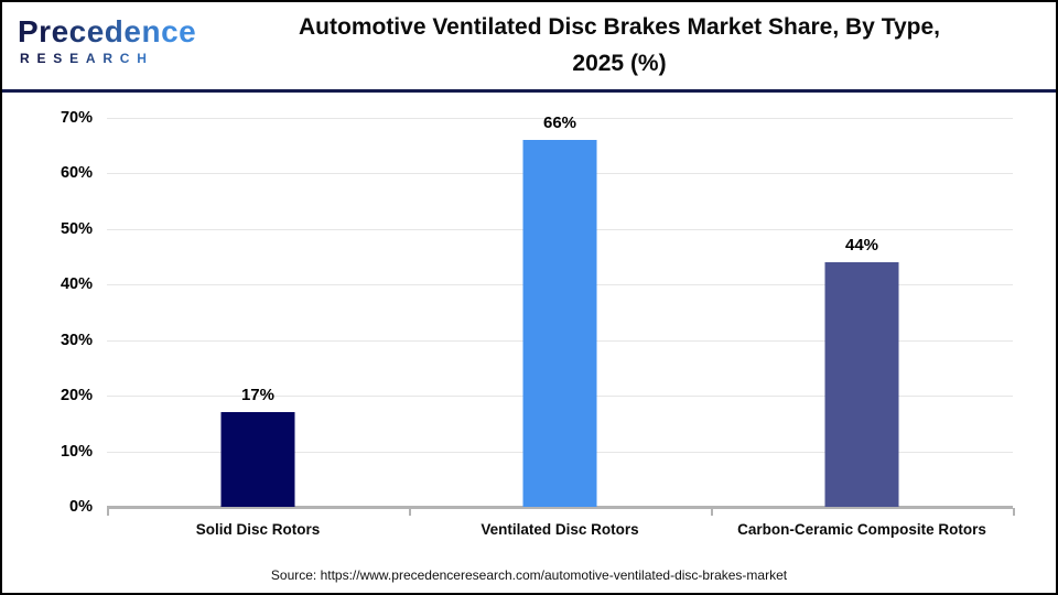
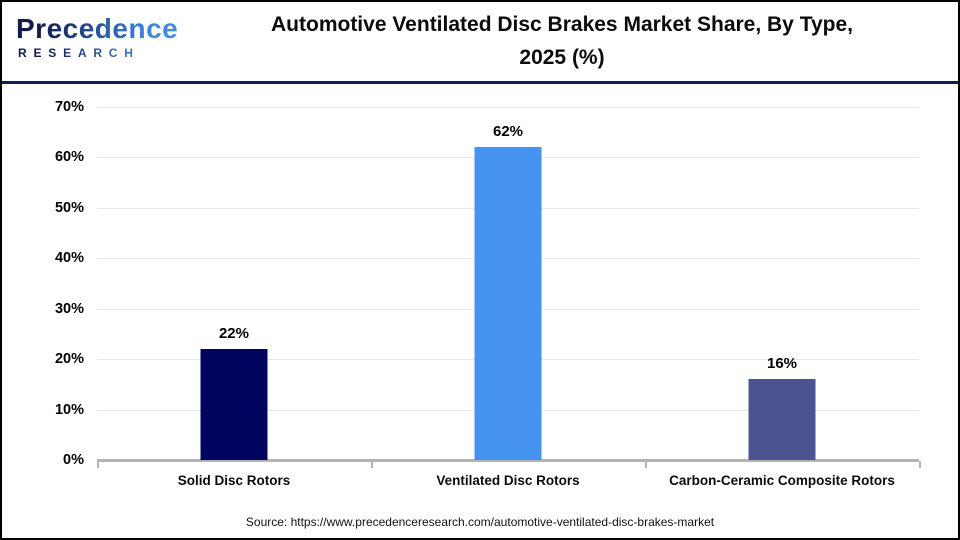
Solid Disc Rotors: 17% -> 22%
Ventilated Disc Rotors: 66% -> 62%
Carbon-Ceramic Composite Rotors: 44% -> 16%
